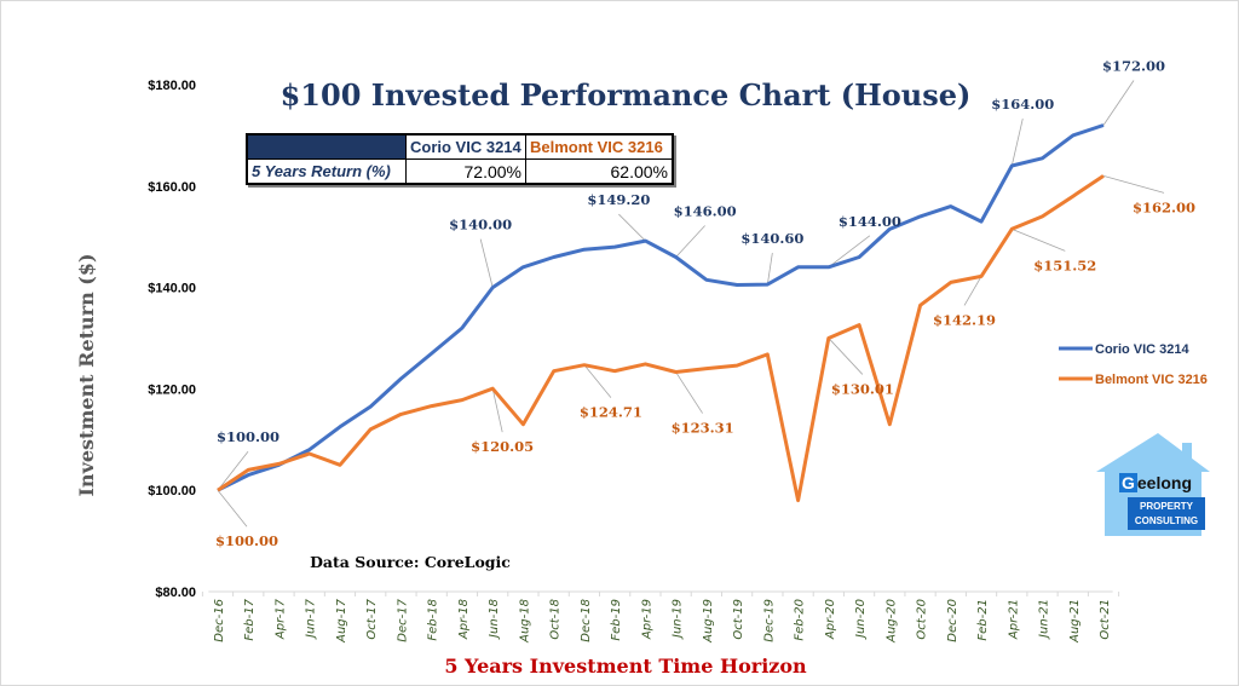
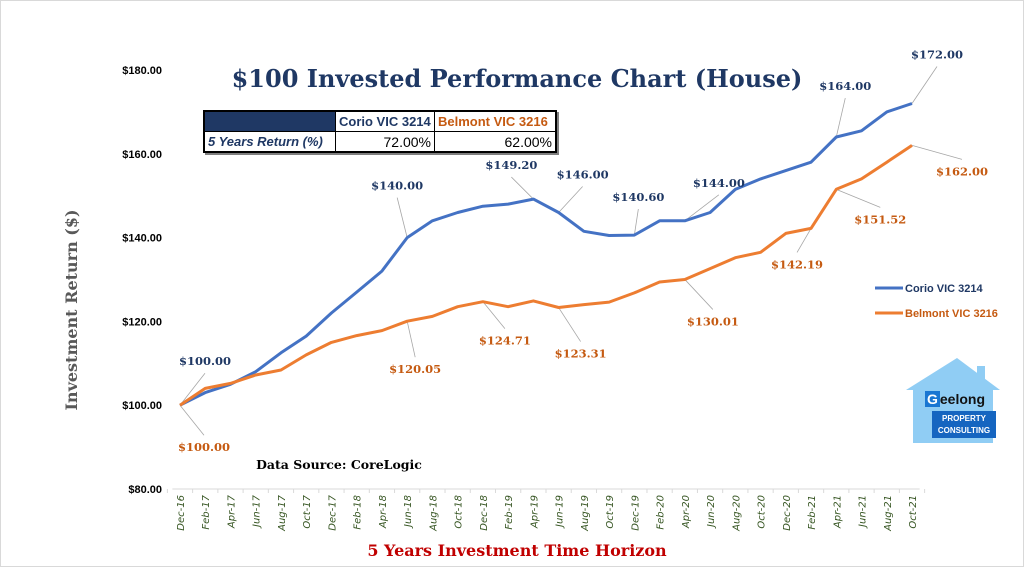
Belmont VIC 3216/Aug-17: $105 -> $108
Belmont VIC 3216/Aug-18: $113 -> $121
Belmont VIC 3216/Feb-20: $98 -> $129
Belmont VIC 3216/Aug-20: $113 -> $135
Corio VIC 3214/Feb-21: $153 -> $158
